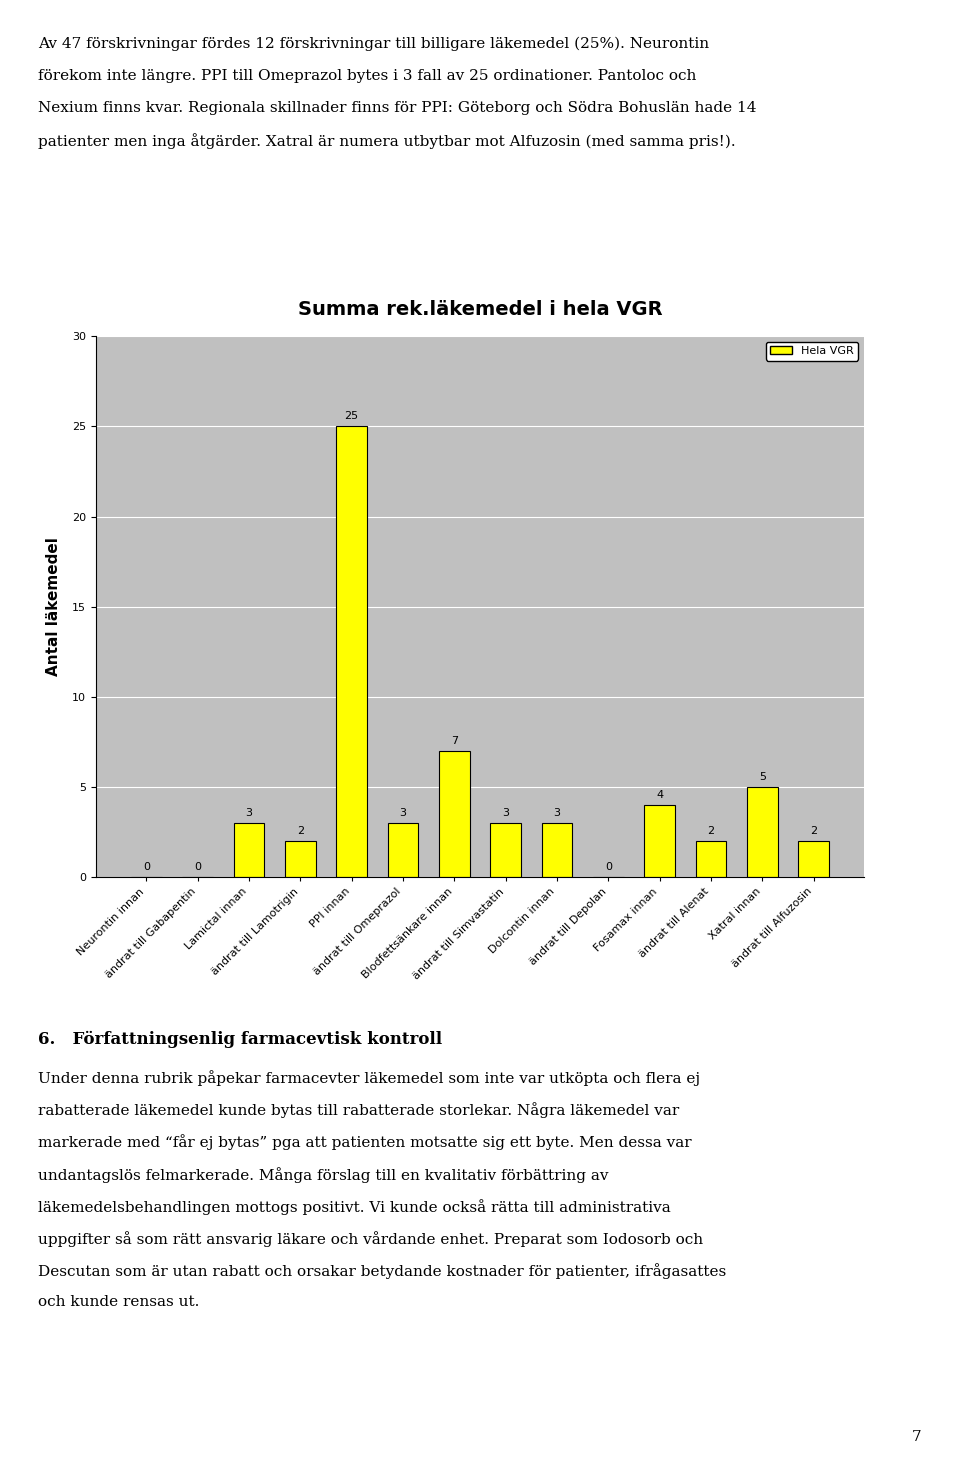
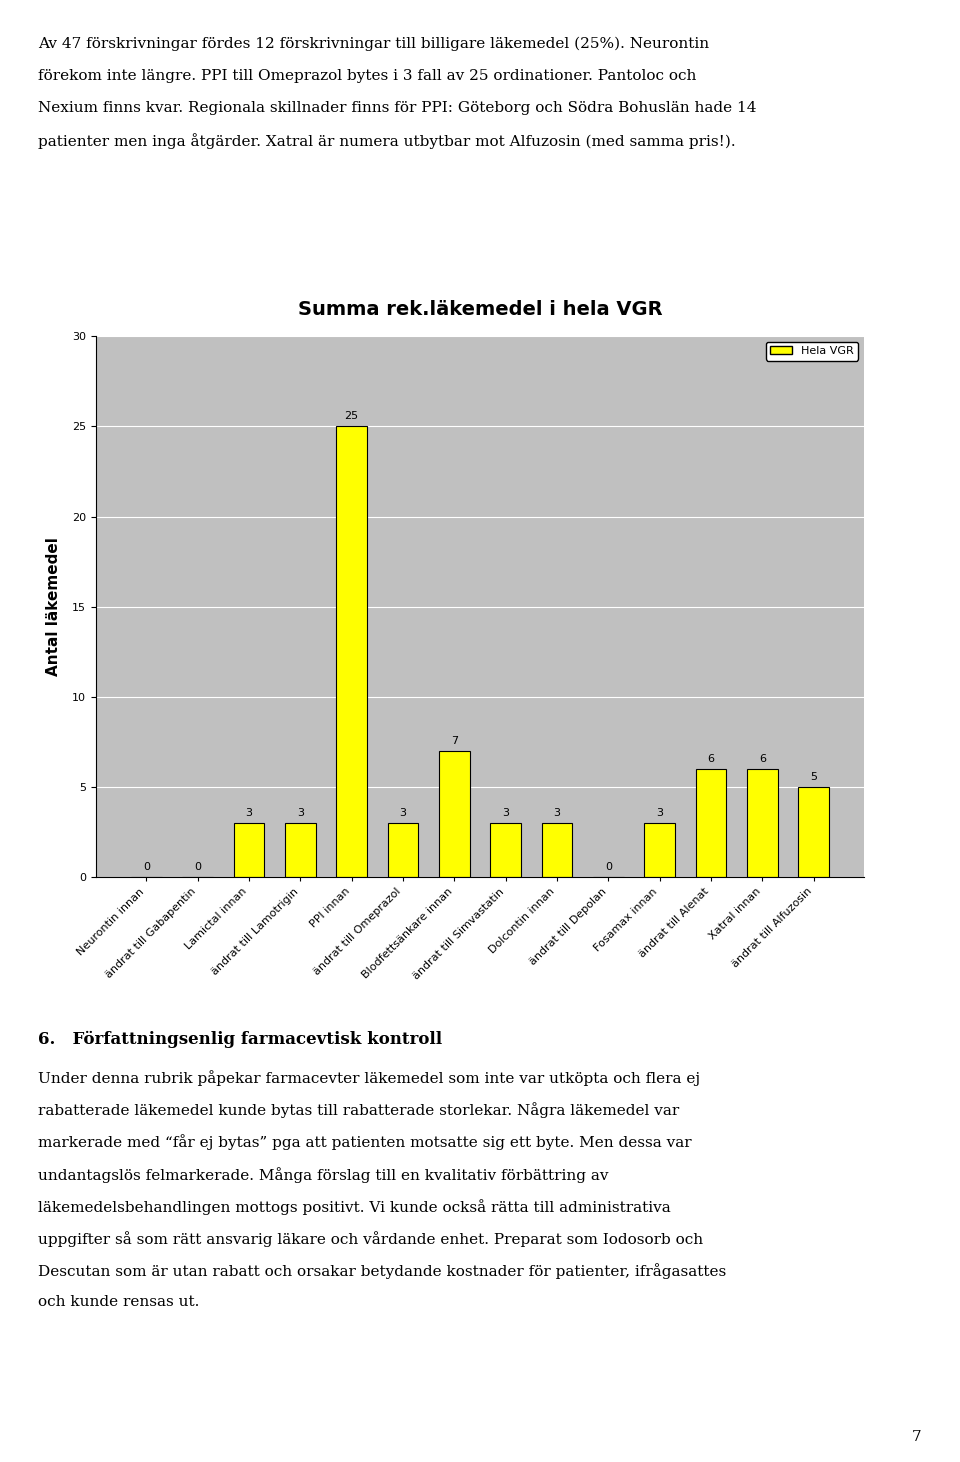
ändrat till Lamotrigin: 2 -> 3
Fosamax innan: 4 -> 3
ändrat till Alenat: 2 -> 6
Xatral innan: 5 -> 6
ändrat till Alfuzosin: 2 -> 5
